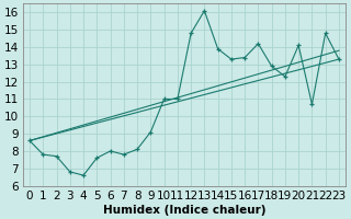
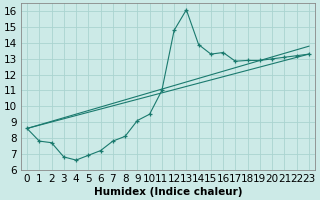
5: 7.6 -> 6.9
6: 8.0 -> 7.2
10: 11.0 -> 9.5
17: 14.2 -> 12.8
19: 12.3 -> 12.9
20: 14.1 -> 13.0
21: 10.7 -> 13.1
22: 14.8 -> 13.2
